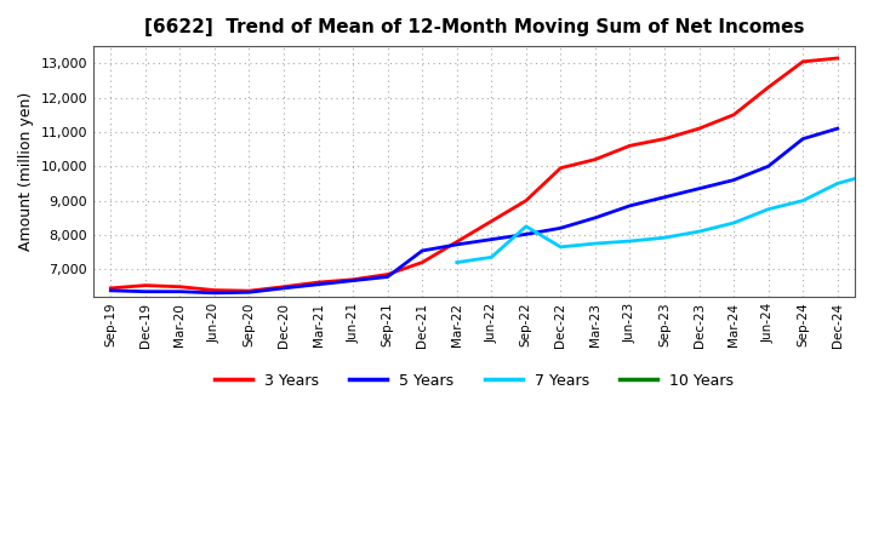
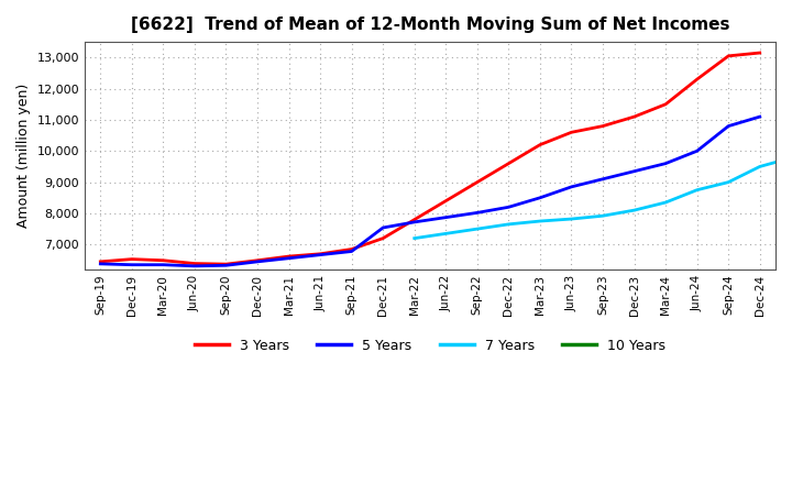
7 Years/Sep-22: 8,250 -> 7,500
3 Years/Dec-22: 9,950 -> 9,600
